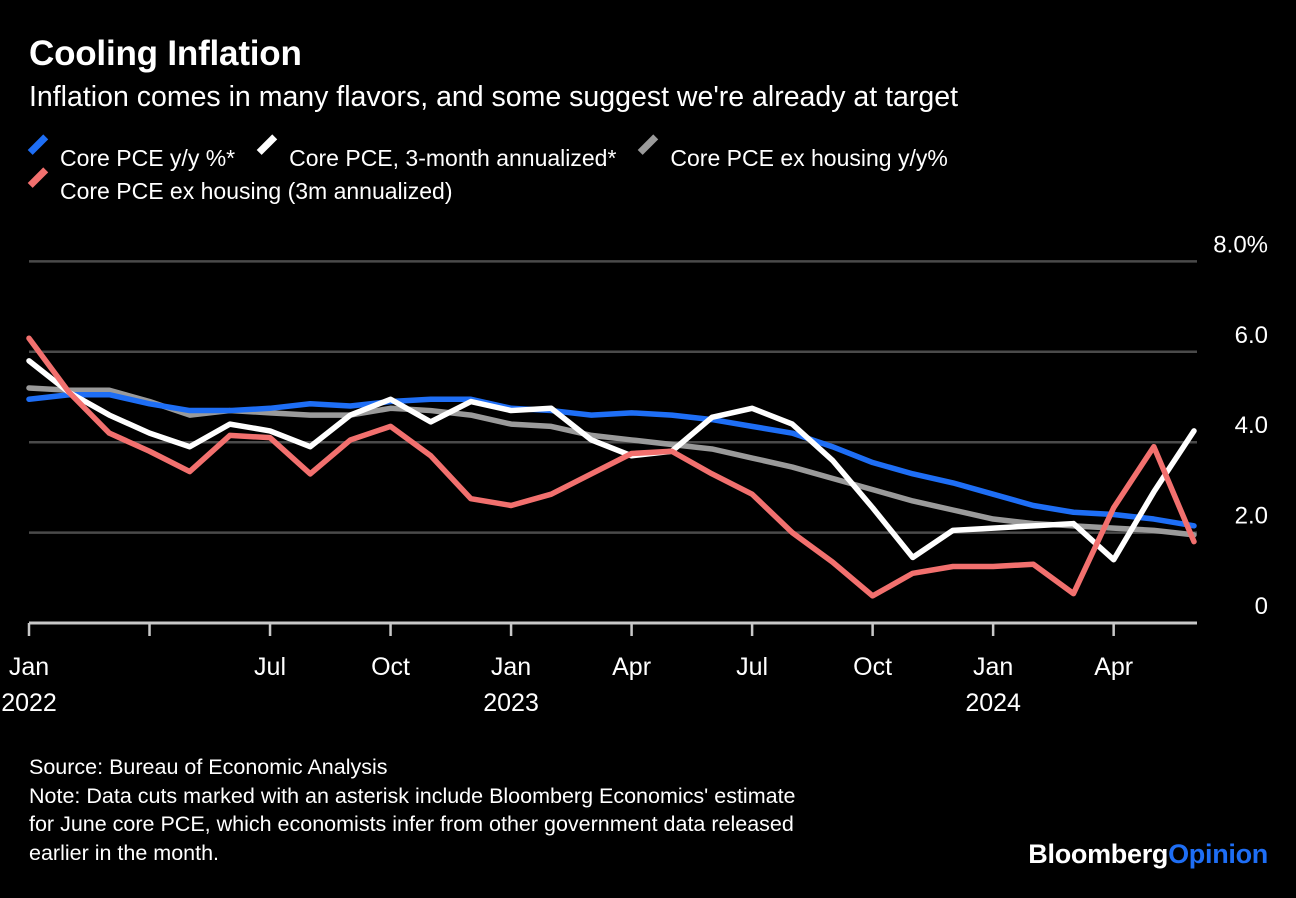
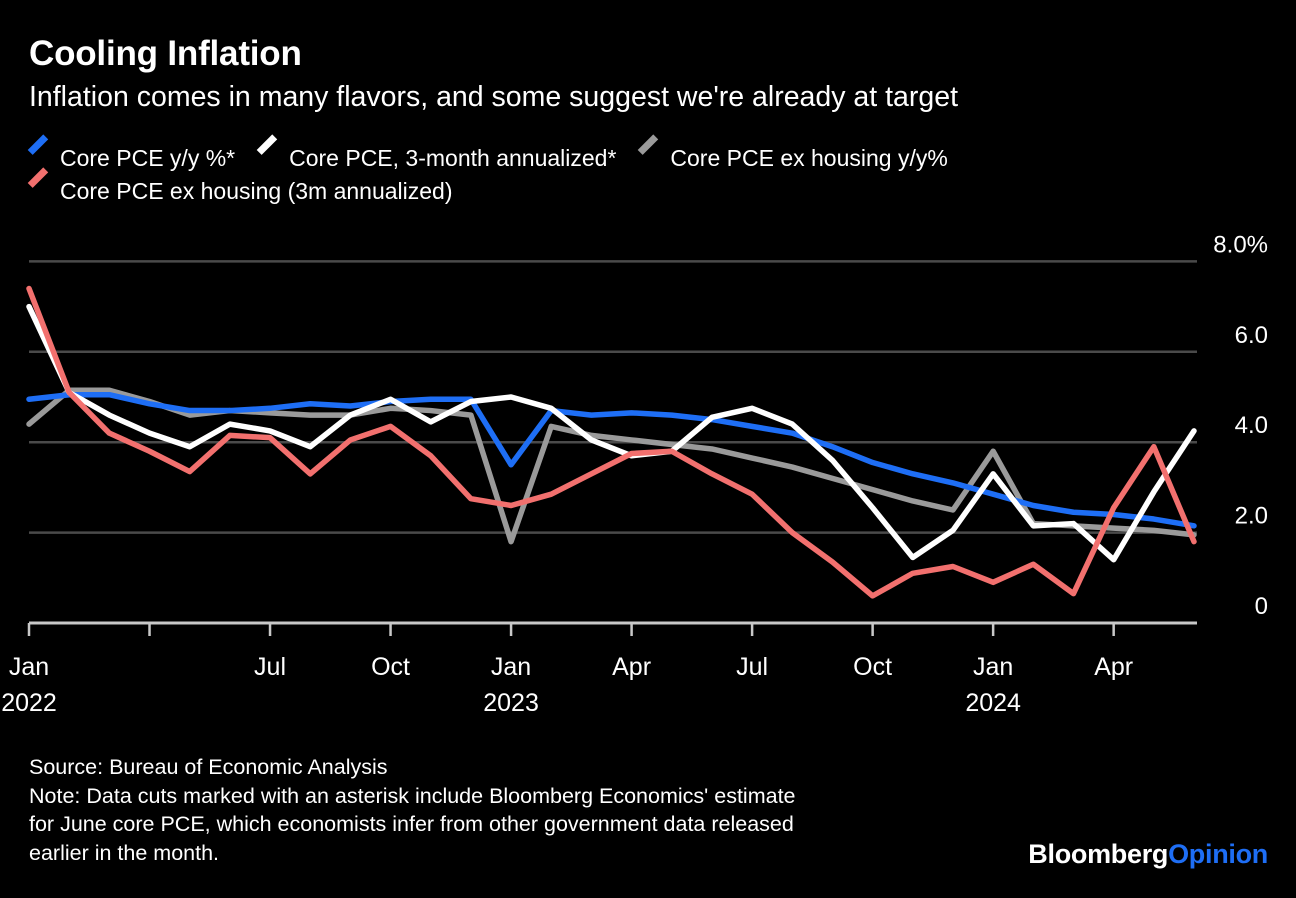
Core PCE, 3-month annualized*/Jan 2022: 5.8% -> 7.0%
Core PCE ex housing y/y%/Jan 2022: 5.2% -> 4.4%
Core PCE ex housing (3m annualized)/Jan 2022: 6.3% -> 7.4%
Core PCE y/y %*/Jan 2023: 4.8% -> 3.5%
Core PCE, 3-month annualized*/Jan 2023: 4.7% -> 5.0%
Core PCE ex housing y/y%/Jan 2023: 4.4% -> 1.8%
Core PCE, 3-month annualized*/Jan 2024: 2.1% -> 3.3%
Core PCE ex housing y/y%/Jan 2024: 2.3% -> 3.8%
Core PCE ex housing (3m annualized)/Jan 2024: 1.2% -> 0.9%
